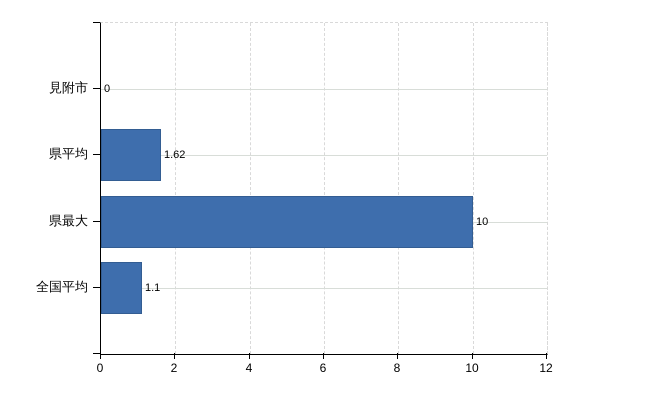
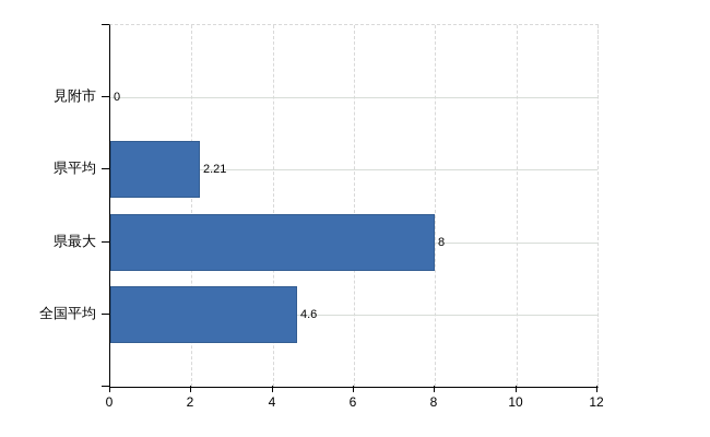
県平均: 1.62 -> 2.21
県最大: 10 -> 8
全国平均: 1.1 -> 4.6
